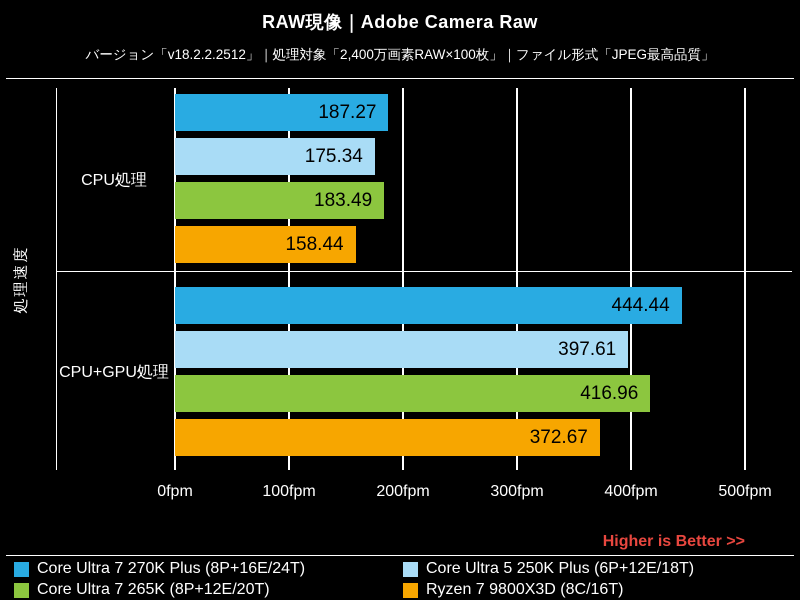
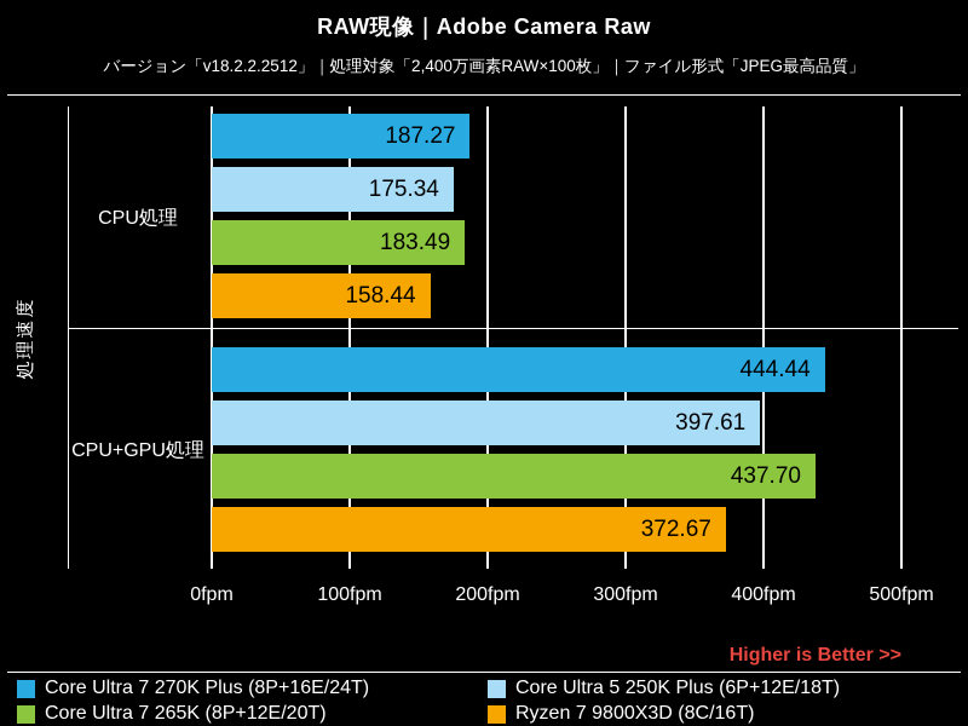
Core Ultra 7 265K (8P+12E/20T)/CPU+GPU処理: 416.96 -> 437.70
